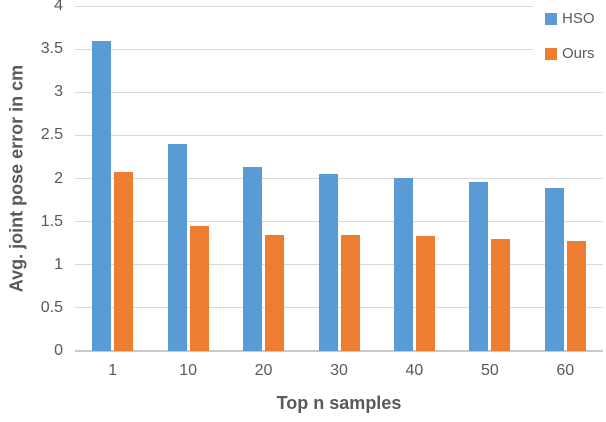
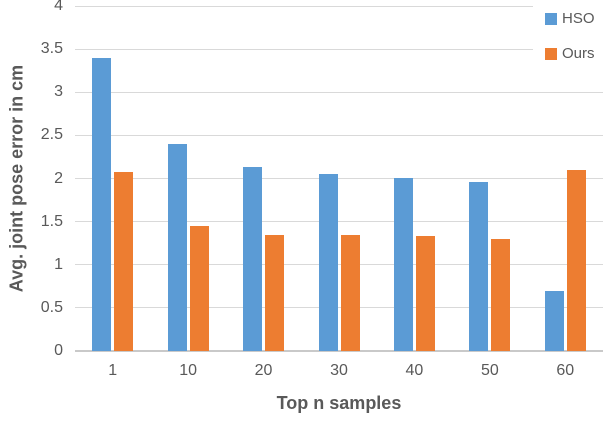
HSO/1: 3.6 -> 3.4
HSO/60: 1.9 -> 0.7
Ours/60: 1.3 -> 2.1
